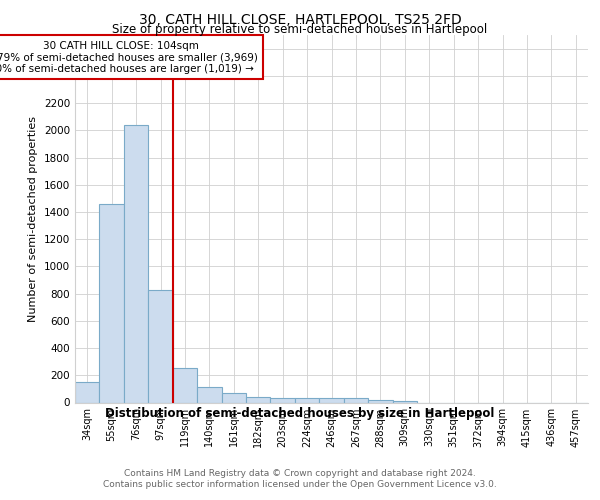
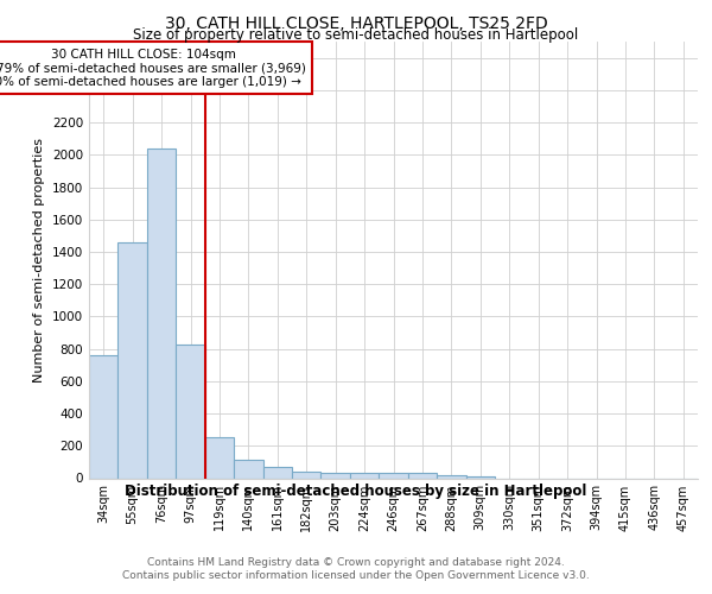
34sqm: 150 -> 760
